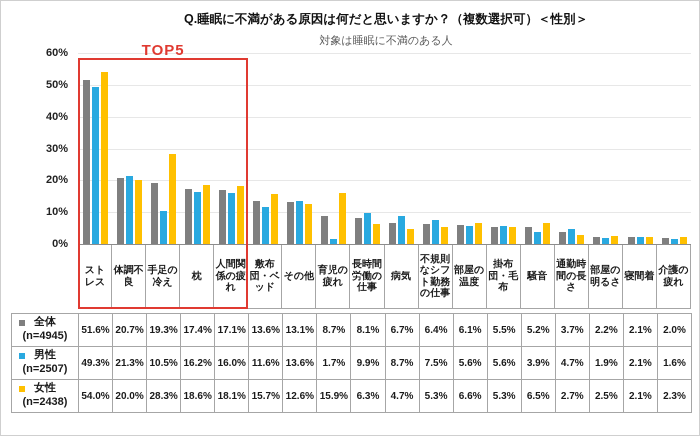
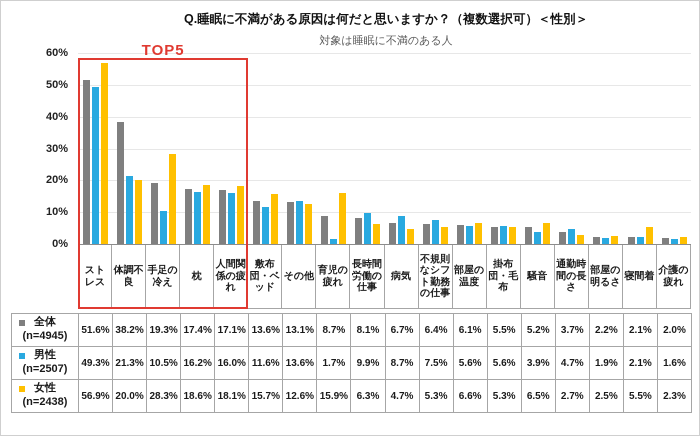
女性/ストレス: 54.0% -> 56.9%
全体/体調不良: 20.7% -> 38.2%
女性/寝間着: 2.1% -> 5.5%
